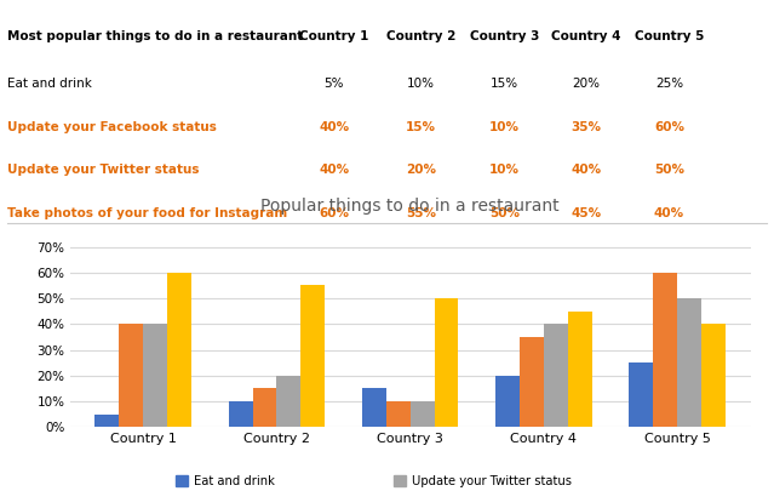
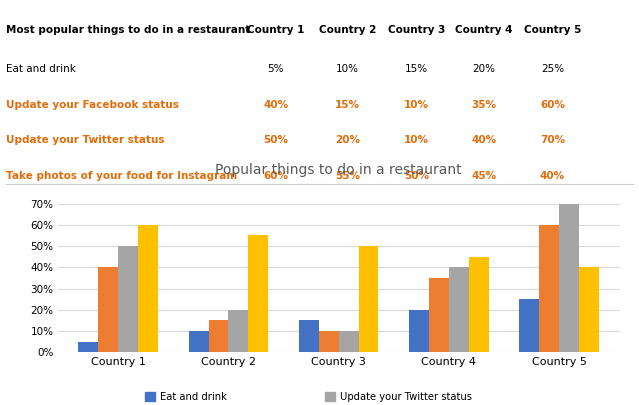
Update your Twitter status/Country 1: 40% -> 50%
Update your Twitter status/Country 5: 50% -> 70%
